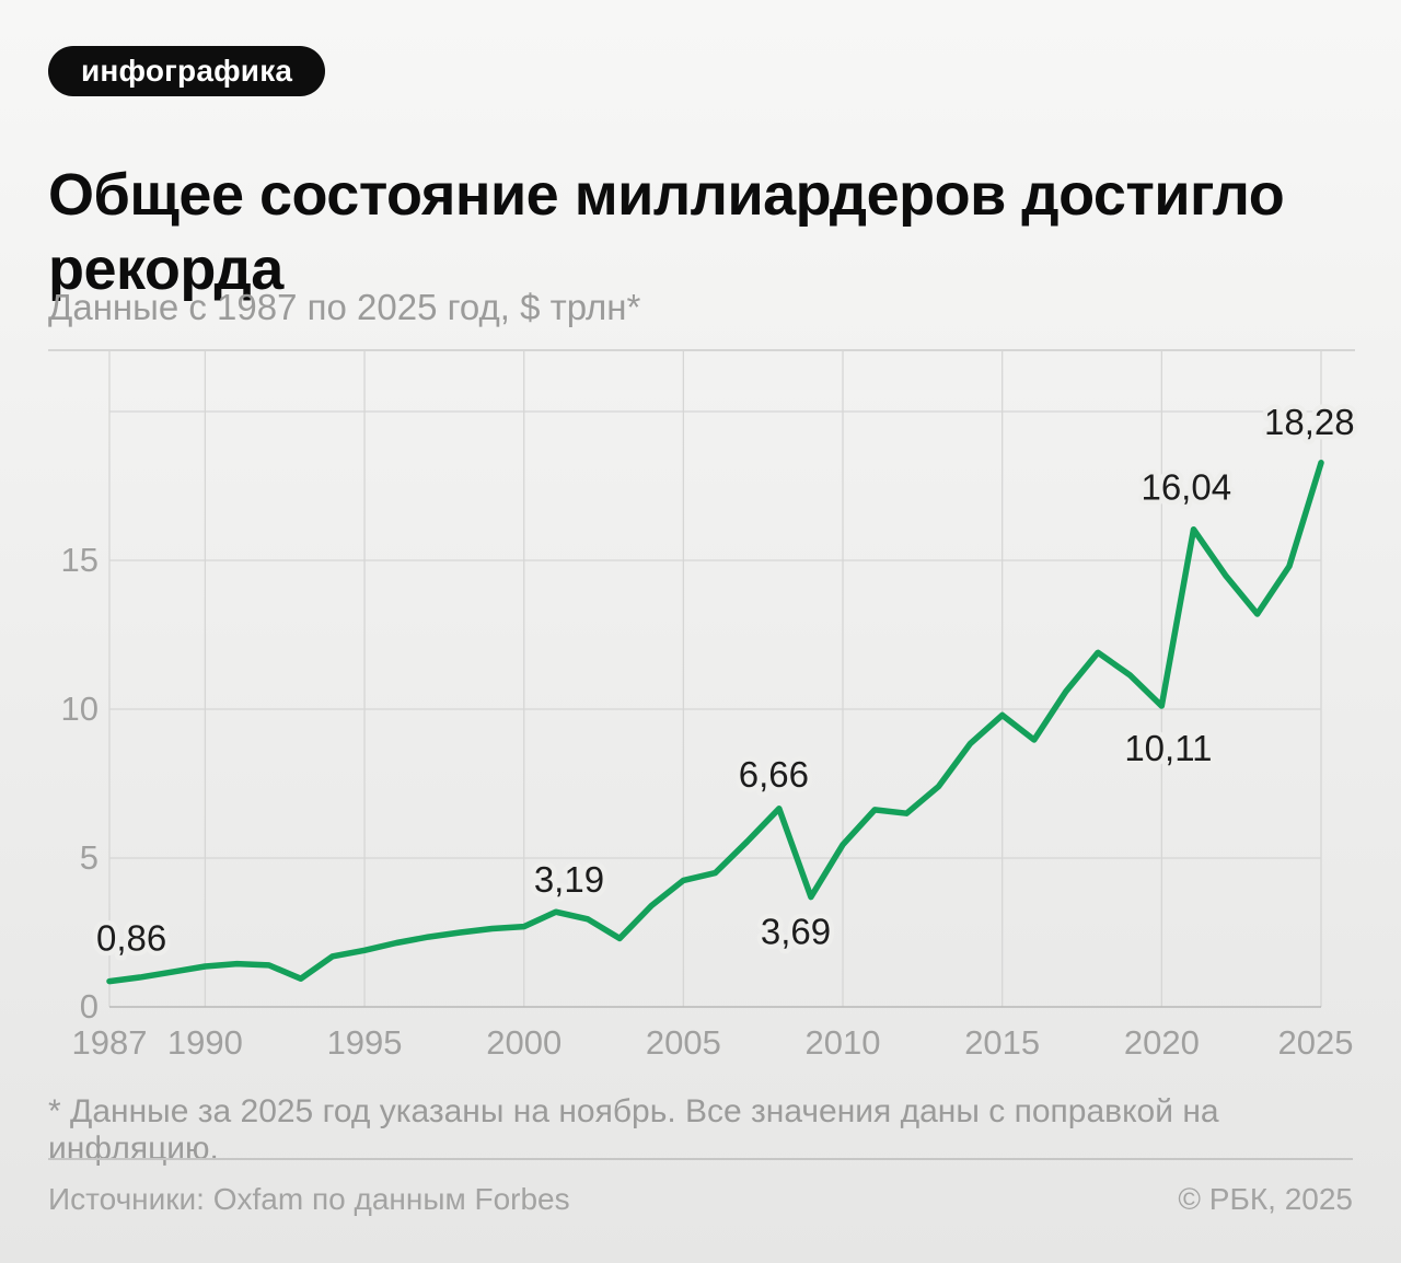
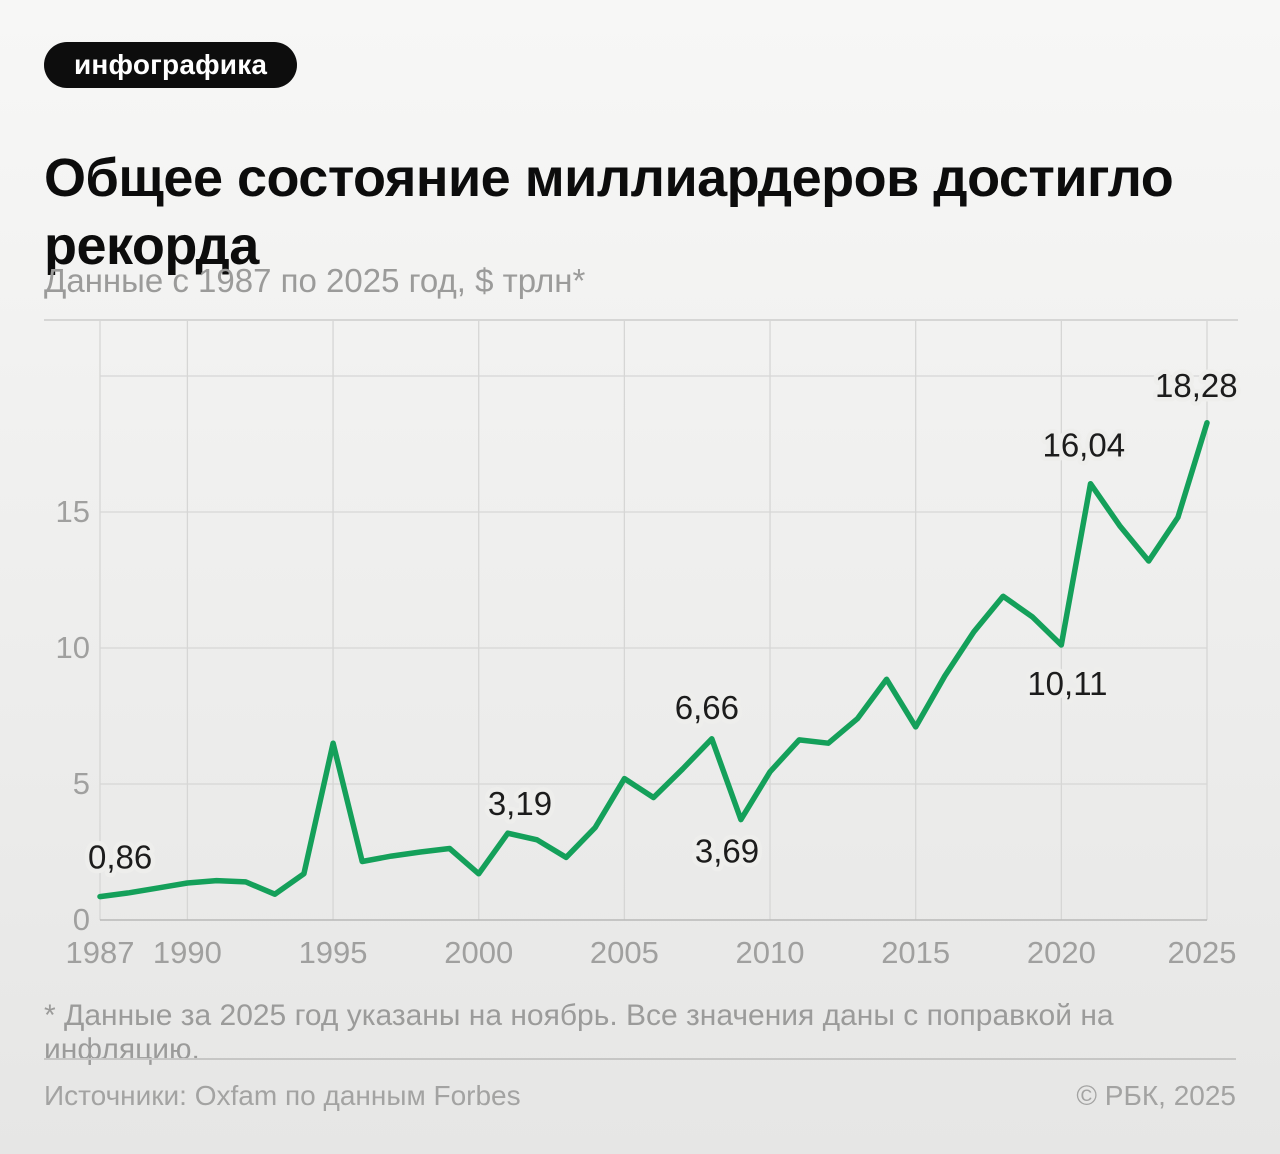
1995: 1.9 -> 6.5
2000: 2.7 -> 1.7
2005: 4.2 -> 5.2
2015: 9.8 -> 7.1
